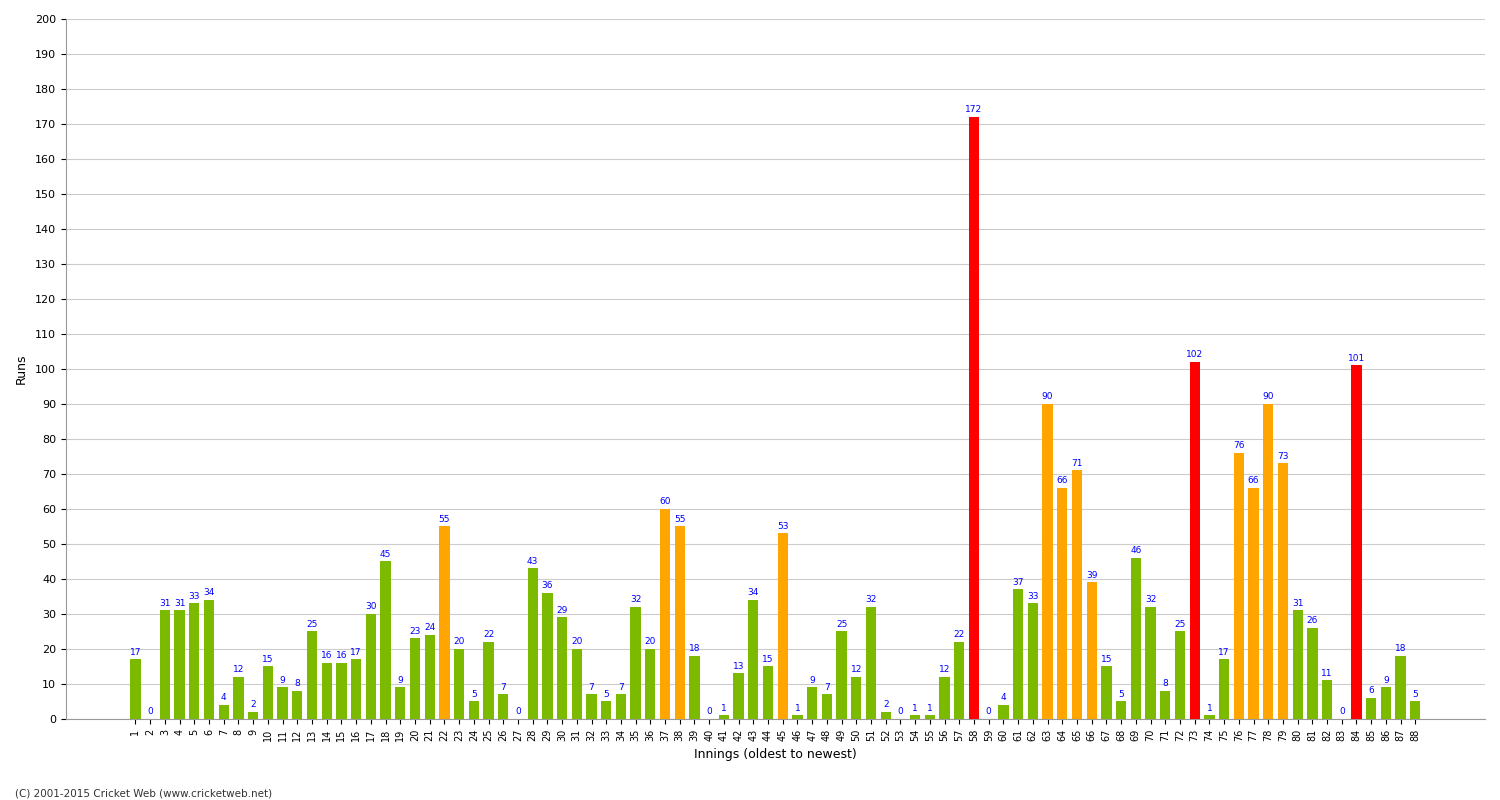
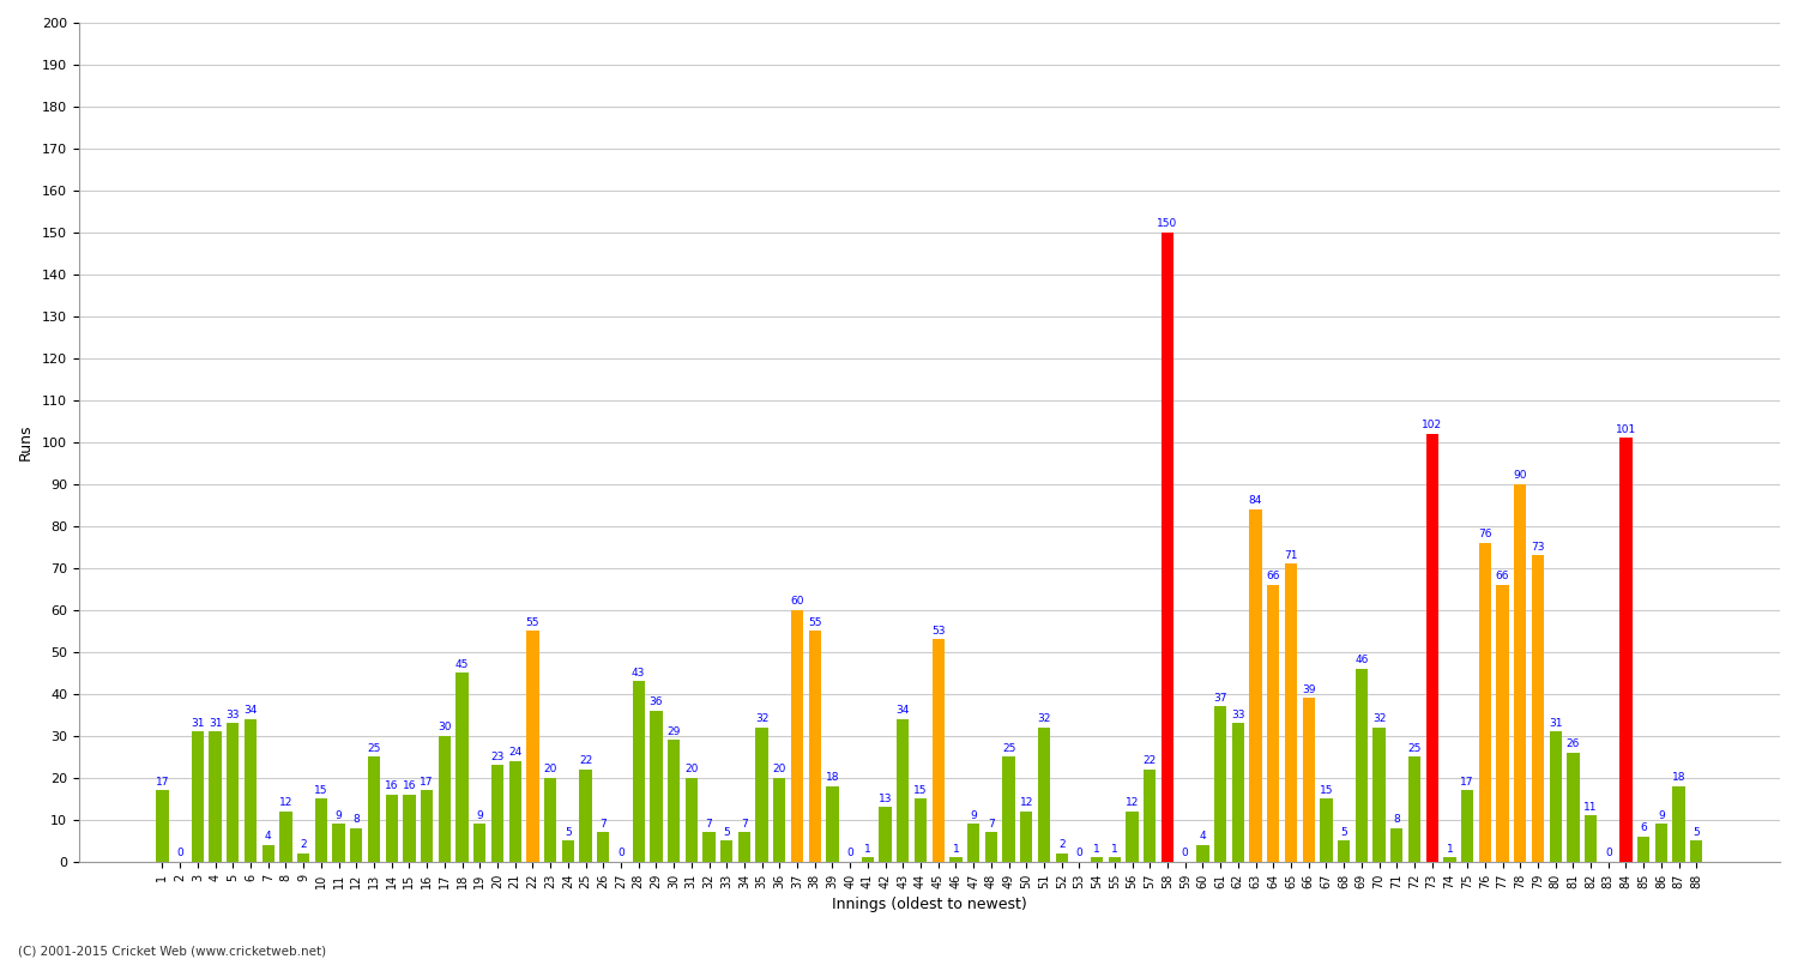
58: 172 -> 150
63: 90 -> 84
